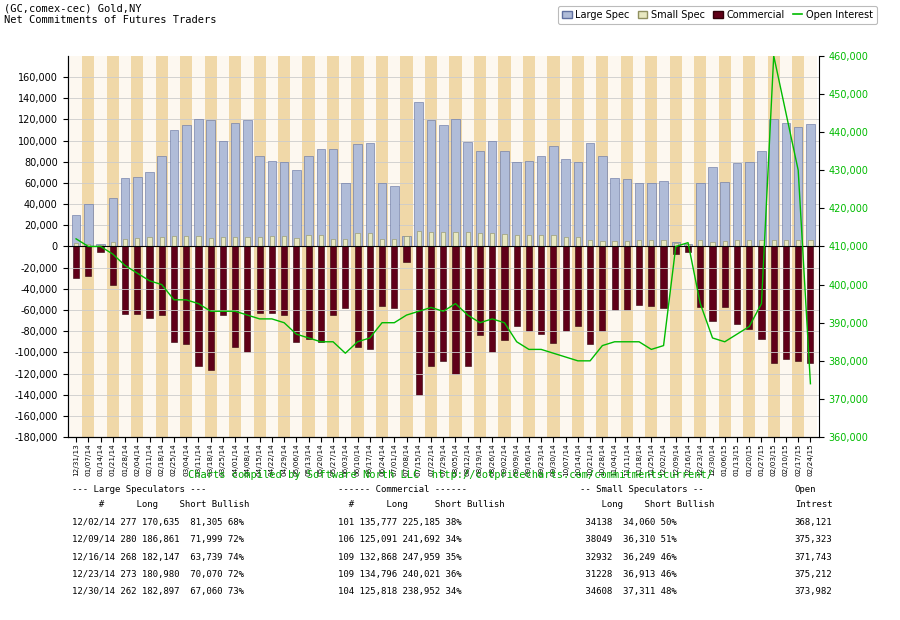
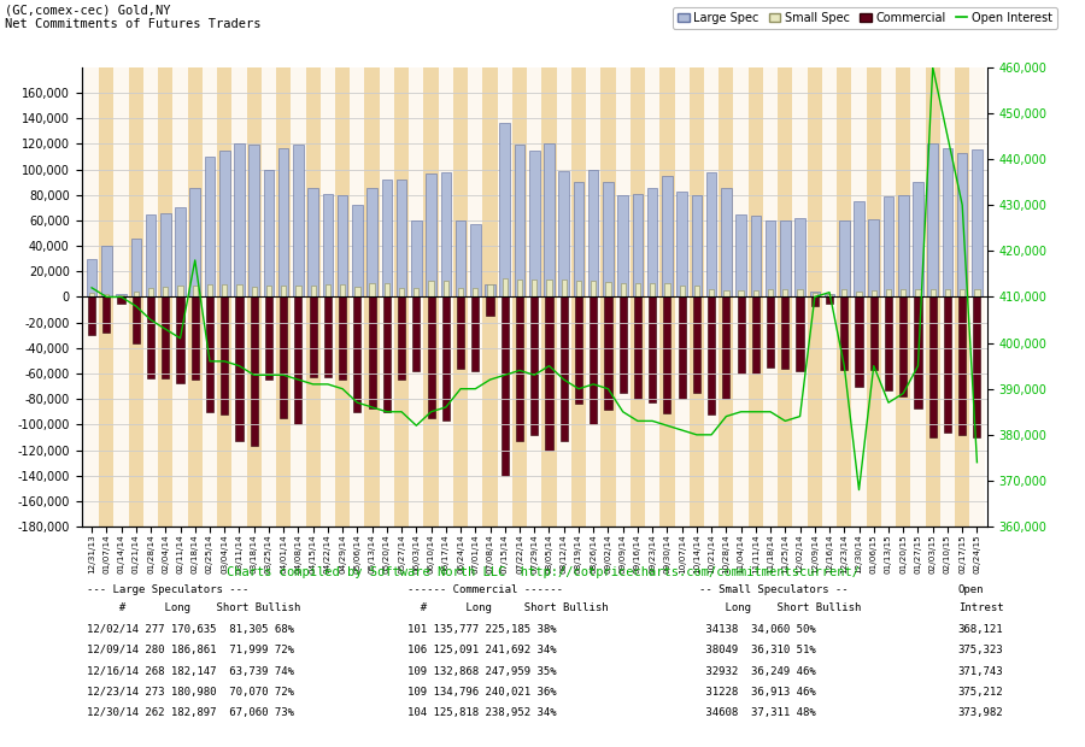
Open Interest/02/18/14: 400,000 -> 418,000
Open Interest/12/30/14: 386,000 -> 368,000
Open Interest/01/06/15: 385,000 -> 395,000
